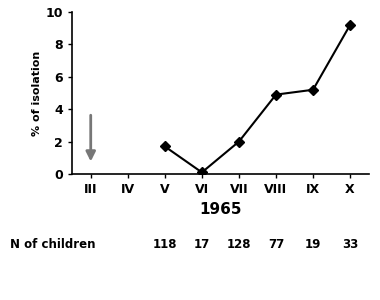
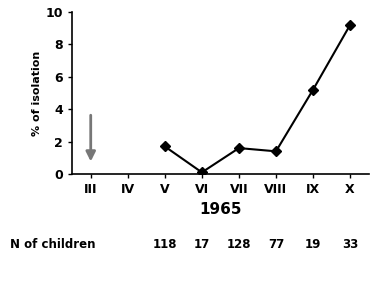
VII: 2.0 -> 1.6
VIII: 4.9 -> 1.4
